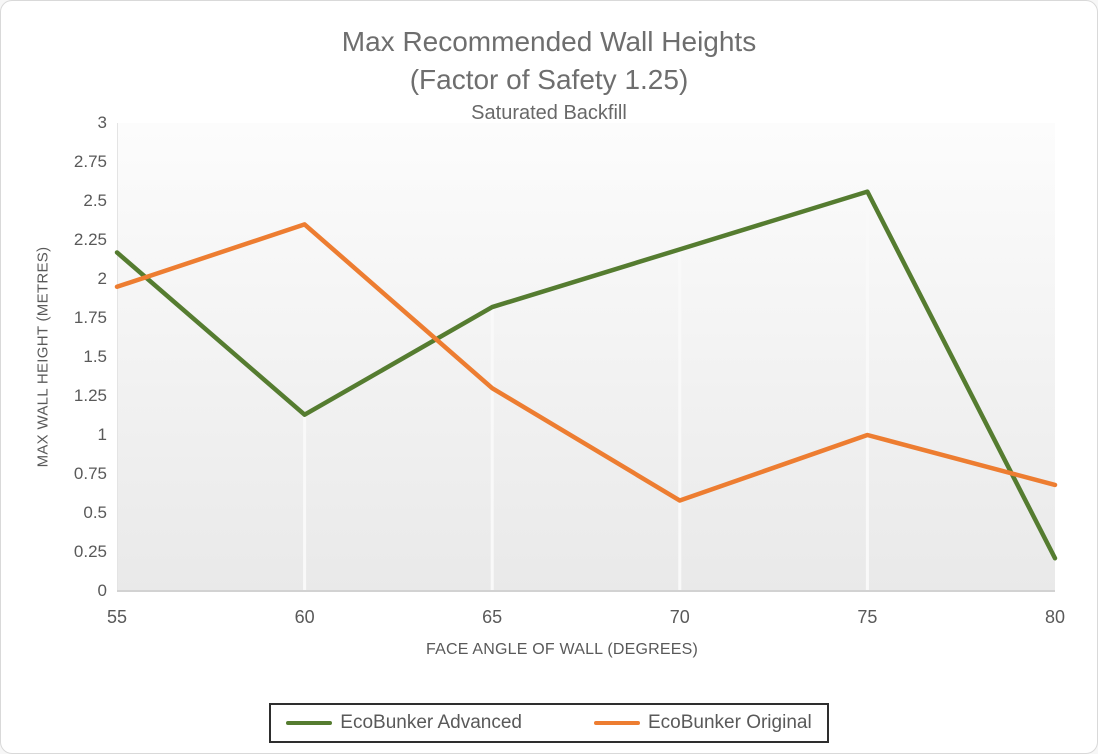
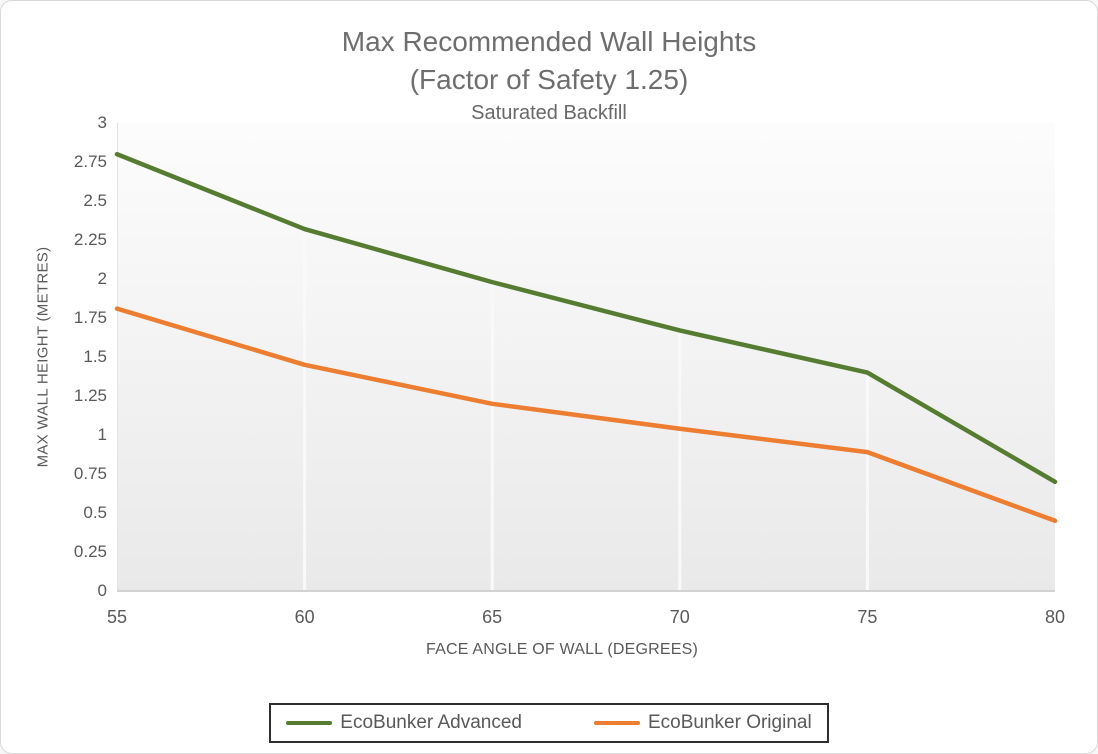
EcoBunker Advanced/55: 2.17 -> 2.80
EcoBunker Original/55: 1.95 -> 1.81
EcoBunker Advanced/60: 1.13 -> 2.32
EcoBunker Original/60: 2.35 -> 1.45
EcoBunker Advanced/65: 1.82 -> 1.98
EcoBunker Original/65: 1.30 -> 1.20
EcoBunker Advanced/70: 2.19 -> 1.67
EcoBunker Original/70: 0.58 -> 1.04
EcoBunker Advanced/75: 2.56 -> 1.40
EcoBunker Original/75: 1.00 -> 0.89
EcoBunker Advanced/80: 0.21 -> 0.70
EcoBunker Original/80: 0.68 -> 0.45
